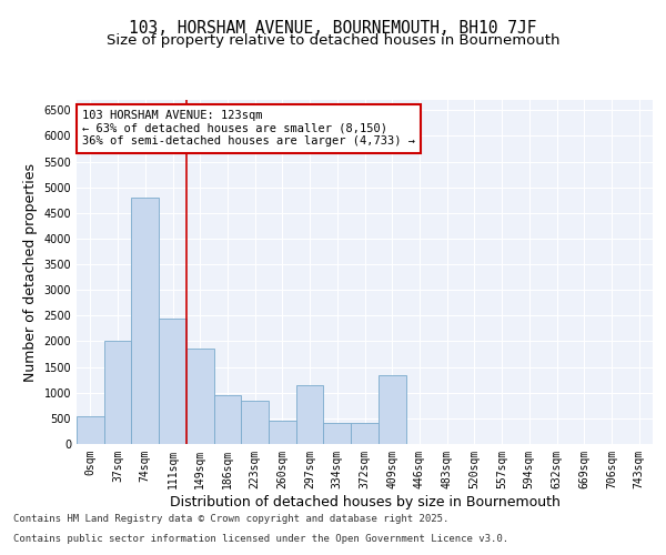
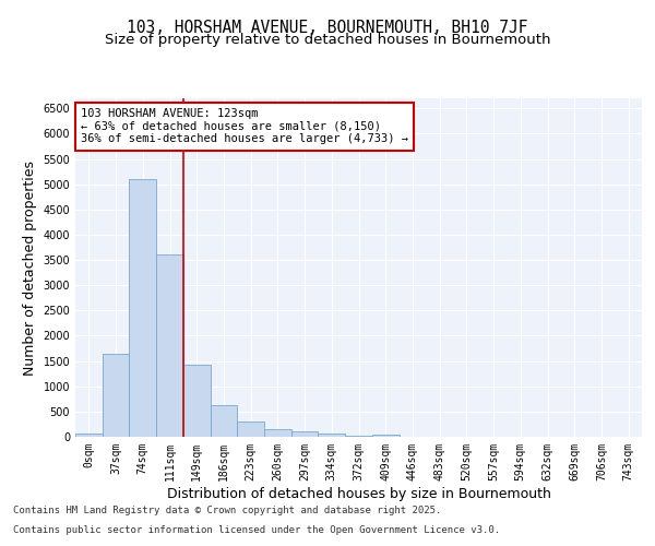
0sqm: 550 -> 60
37sqm: 2000 -> 1650
74sqm: 4800 -> 5100
111sqm: 2450 -> 3620
149sqm: 1850 -> 1430
186sqm: 950 -> 620
223sqm: 850 -> 300
260sqm: 450 -> 160
297sqm: 1150 -> 100
334sqm: 400 -> 60
372sqm: 400 -> 30
409sqm: 1350 -> 50
